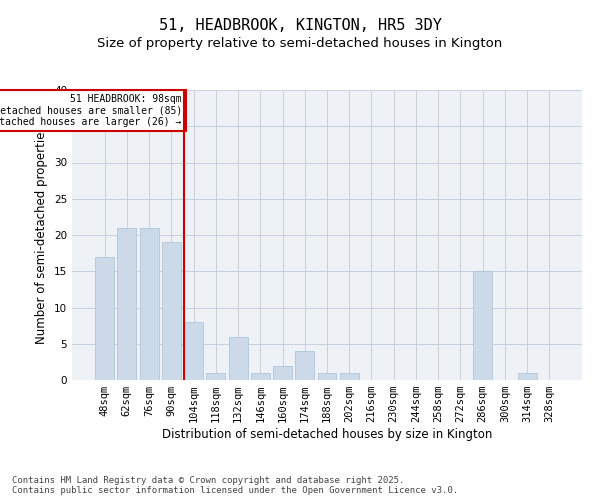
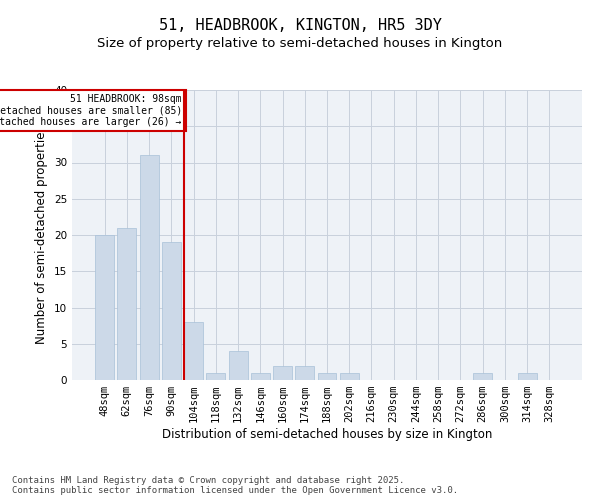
48sqm: 17 -> 20
76sqm: 21 -> 31
132sqm: 6 -> 4
174sqm: 4 -> 2
286sqm: 15 -> 1
